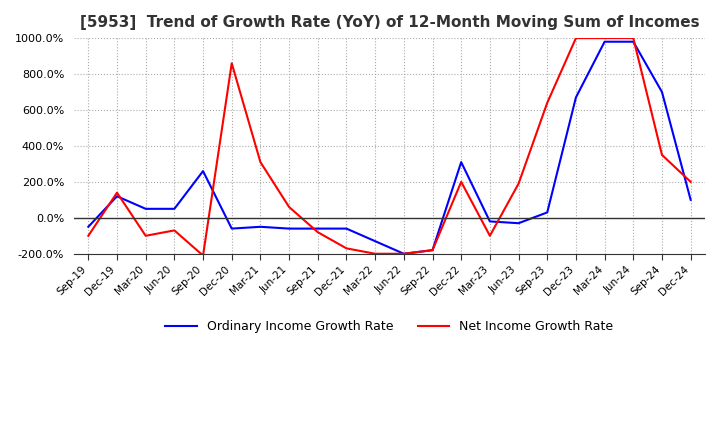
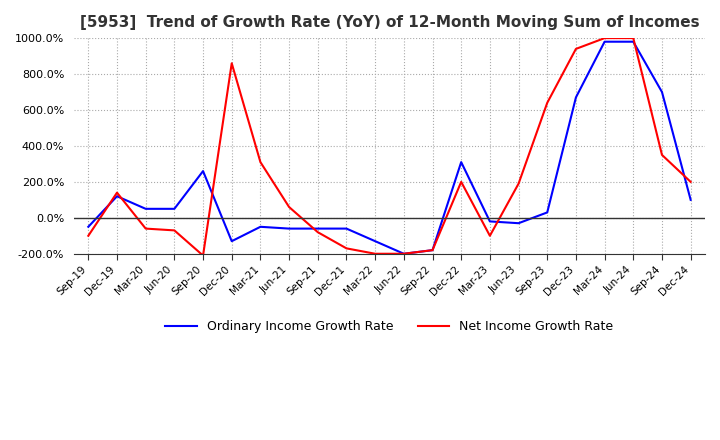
Net Income Growth Rate/Mar-20: -100% -> -60%
Ordinary Income Growth Rate/Dec-20: -60% -> -130%
Net Income Growth Rate/Dec-23: 1000% -> 940%
